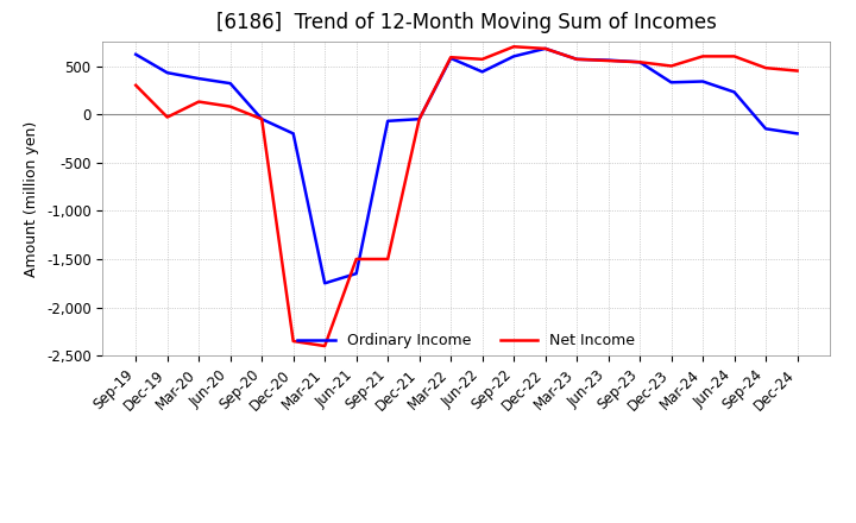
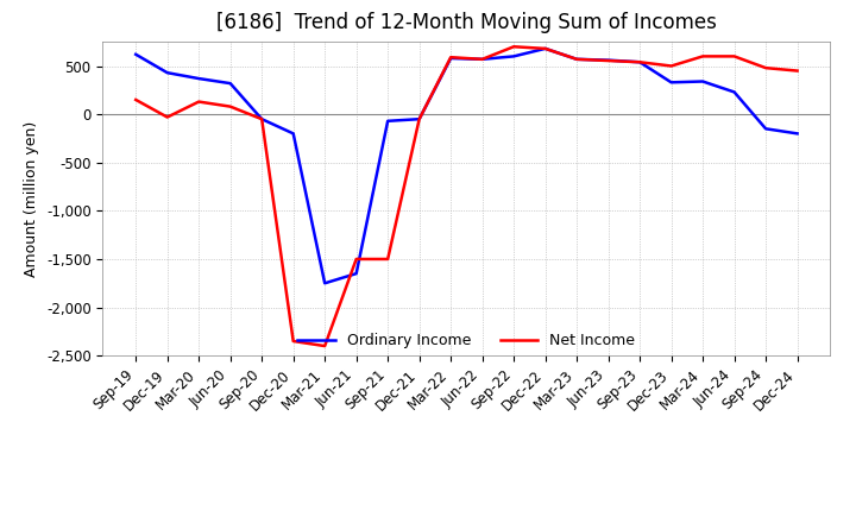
Net Income/Sep-19: 300 -> 150
Ordinary Income/Jun-22: 440 -> 570
